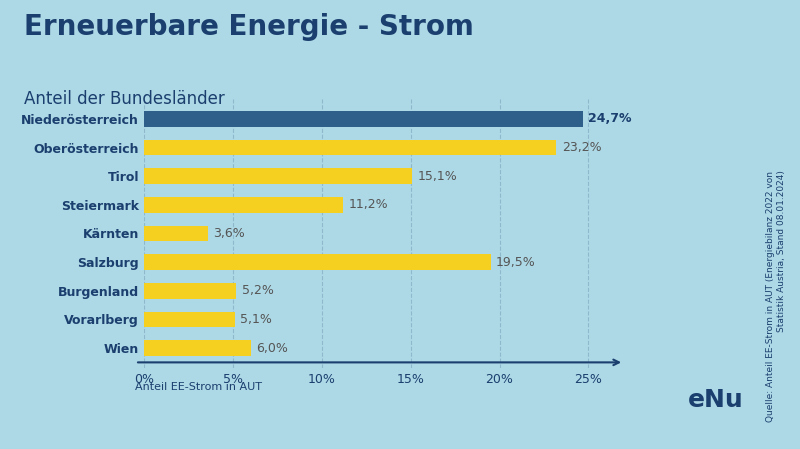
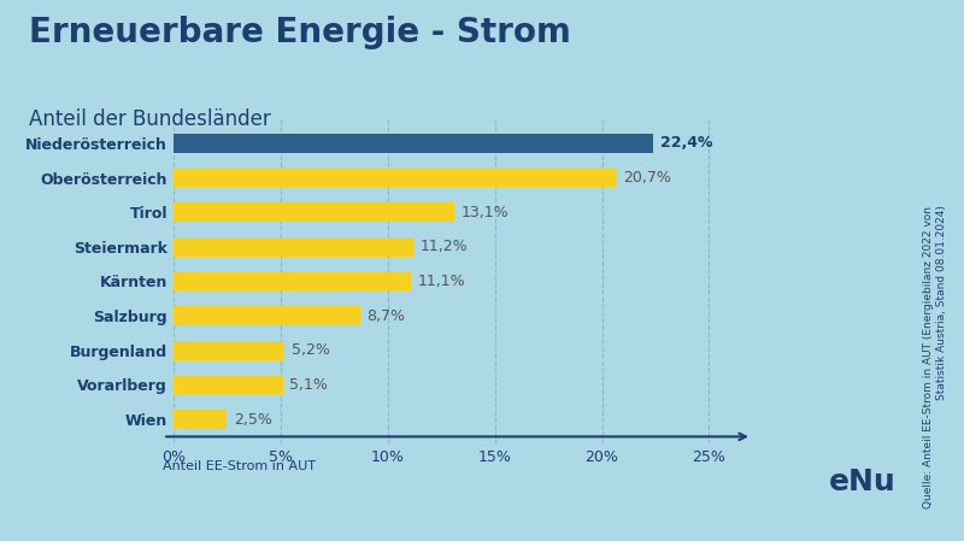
Niederösterreich: 24,7% -> 22,4%
Oberösterreich: 23,2% -> 20,7%
Tirol: 15,1% -> 13,1%
Kärnten: 3,6% -> 11,1%
Salzburg: 19,5% -> 8,7%
Wien: 6,0% -> 2,5%
